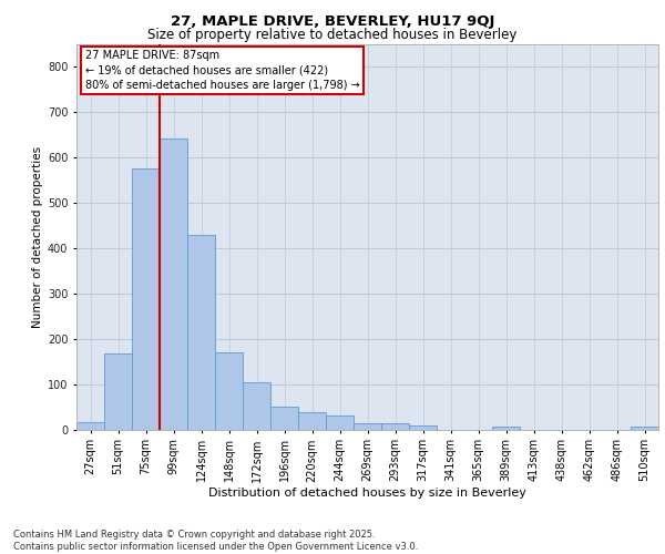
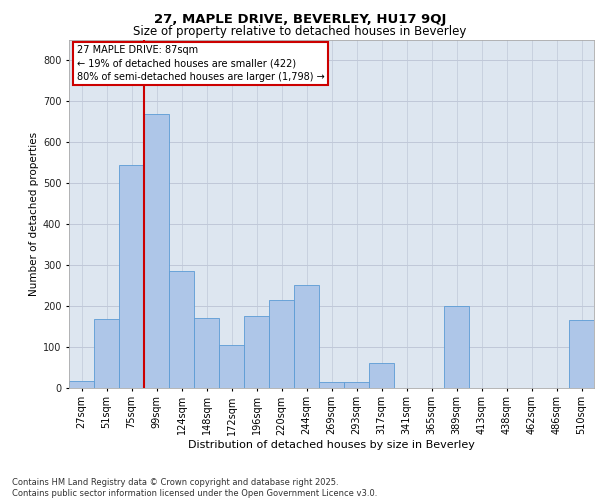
75sqm: 575 -> 545
99sqm: 642 -> 670
124sqm: 430 -> 285
196sqm: 50 -> 175
220sqm: 38 -> 215
244sqm: 30 -> 250
317sqm: 9 -> 60
389sqm: 7 -> 200
510sqm: 6 -> 165
